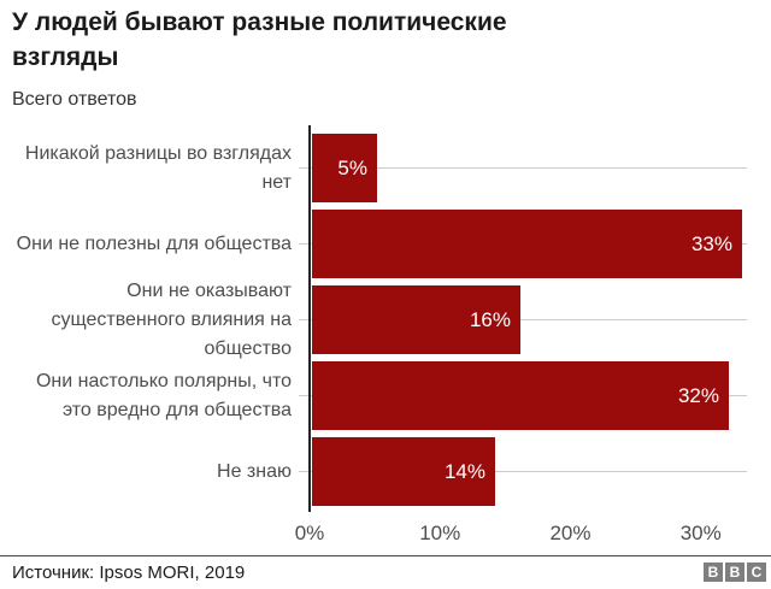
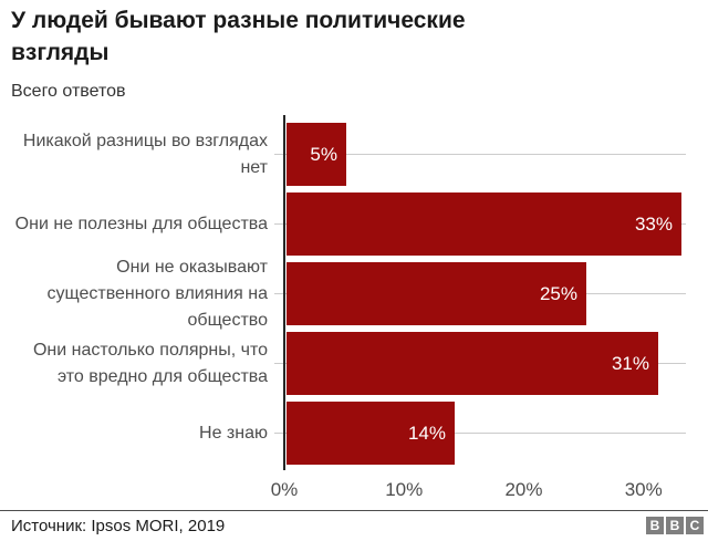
Они не оказывают существенного влияния на общество: 16% -> 25%
Они настолько полярны, что это вредно для общества: 32% -> 31%
